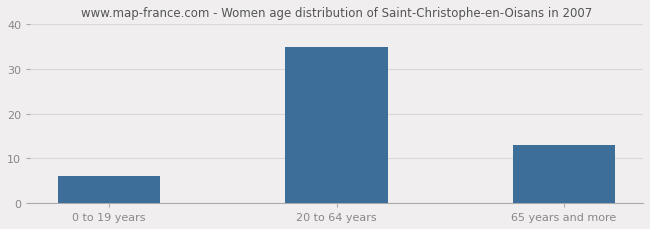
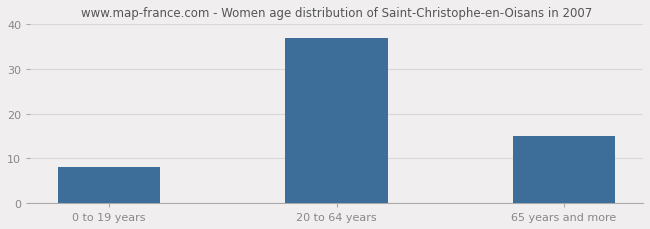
0 to 19 years: 6 -> 8
20 to 64 years: 35 -> 37
65 years and more: 13 -> 15
